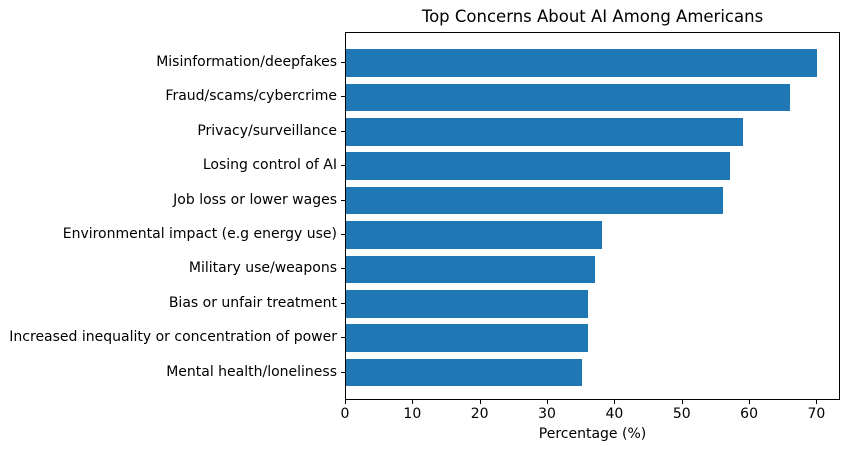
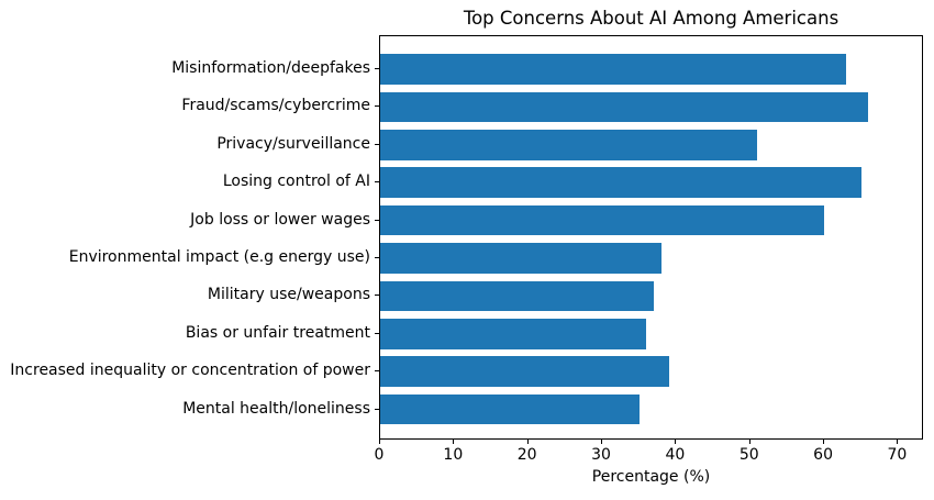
Misinformation/deepfakes: 70 -> 63
Privacy/surveillance: 59 -> 51
Losing control of AI: 57 -> 65
Job loss or lower wages: 56 -> 60
Increased inequality or concentration of power: 36 -> 39
